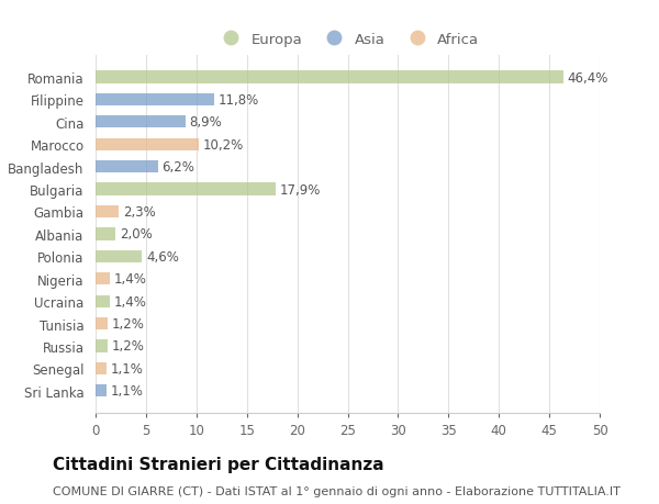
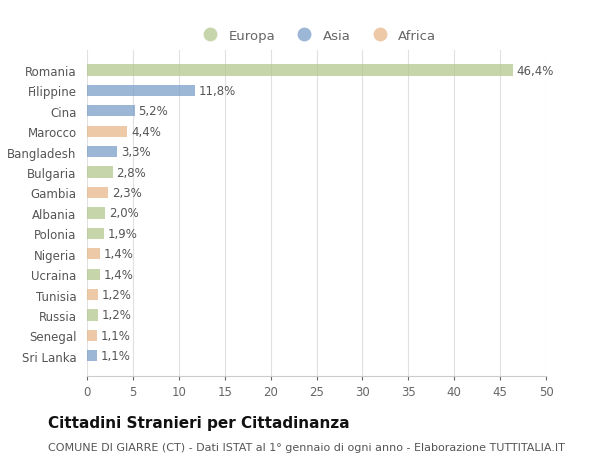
Cina: 8,9% -> 5,2%
Marocco: 10,2% -> 4,4%
Bangladesh: 6,2% -> 3,3%
Bulgaria: 17,9% -> 2,8%
Polonia: 4,6% -> 1,9%
